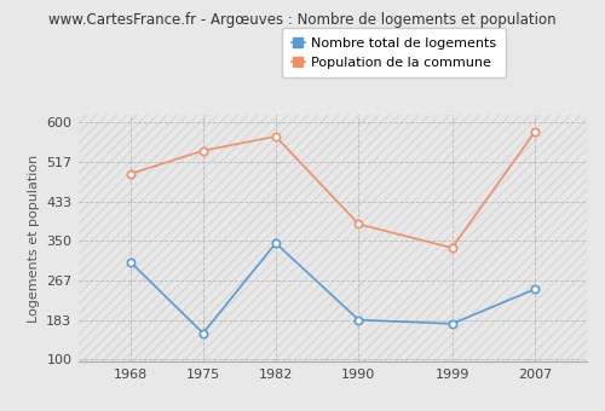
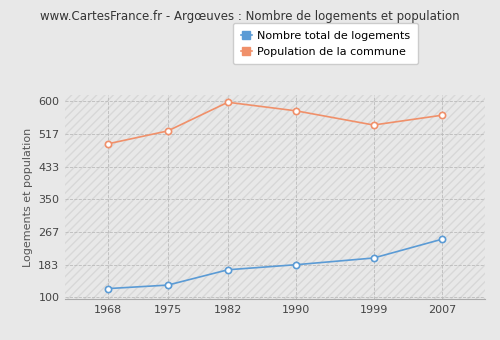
Nombre total de logements/1968: 305 -> 122
Nombre total de logements/1975: 155 -> 131
Population de la commune/1975: 540 -> 524
Nombre total de logements/1982: 345 -> 170
Population de la commune/1982: 570 -> 597
Population de la commune/1990: 385 -> 575
Nombre total de logements/1999: 175 -> 200
Population de la commune/1999: 335 -> 539
Population de la commune/2007: 580 -> 564
